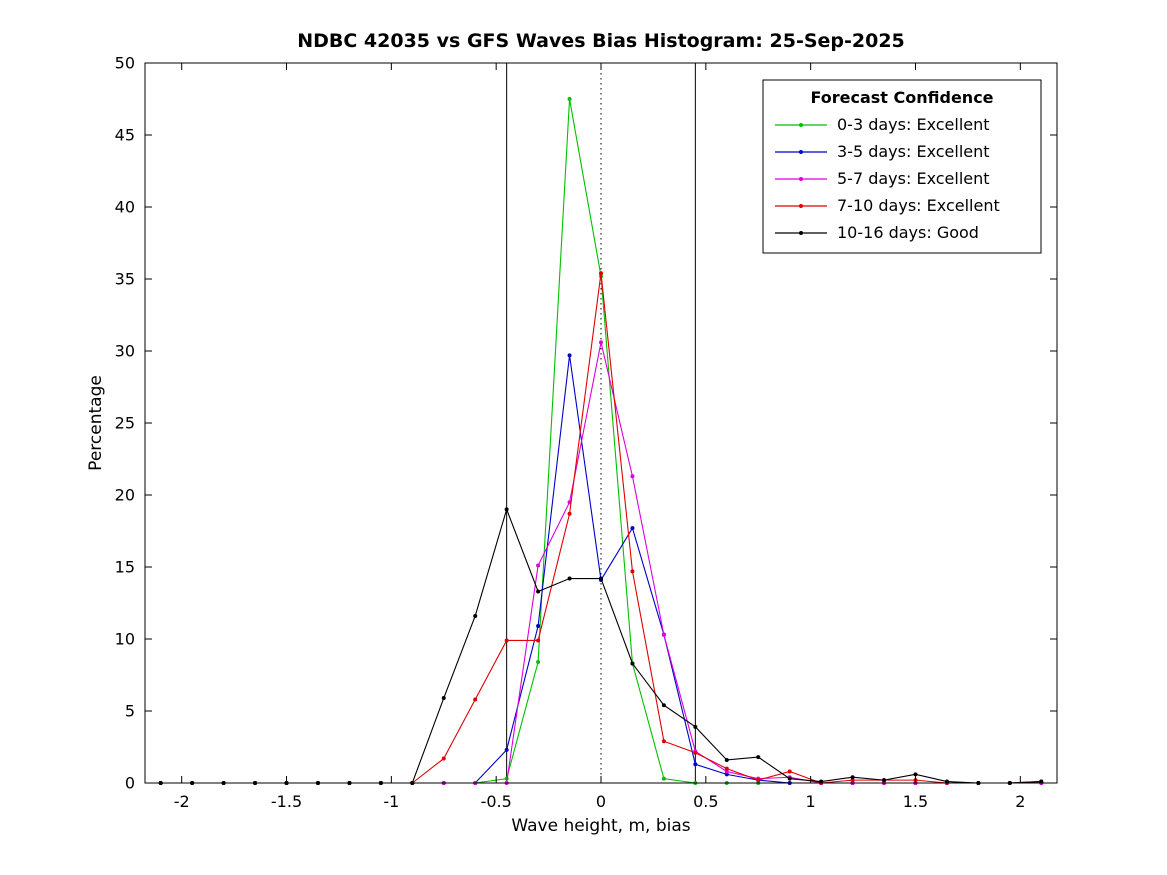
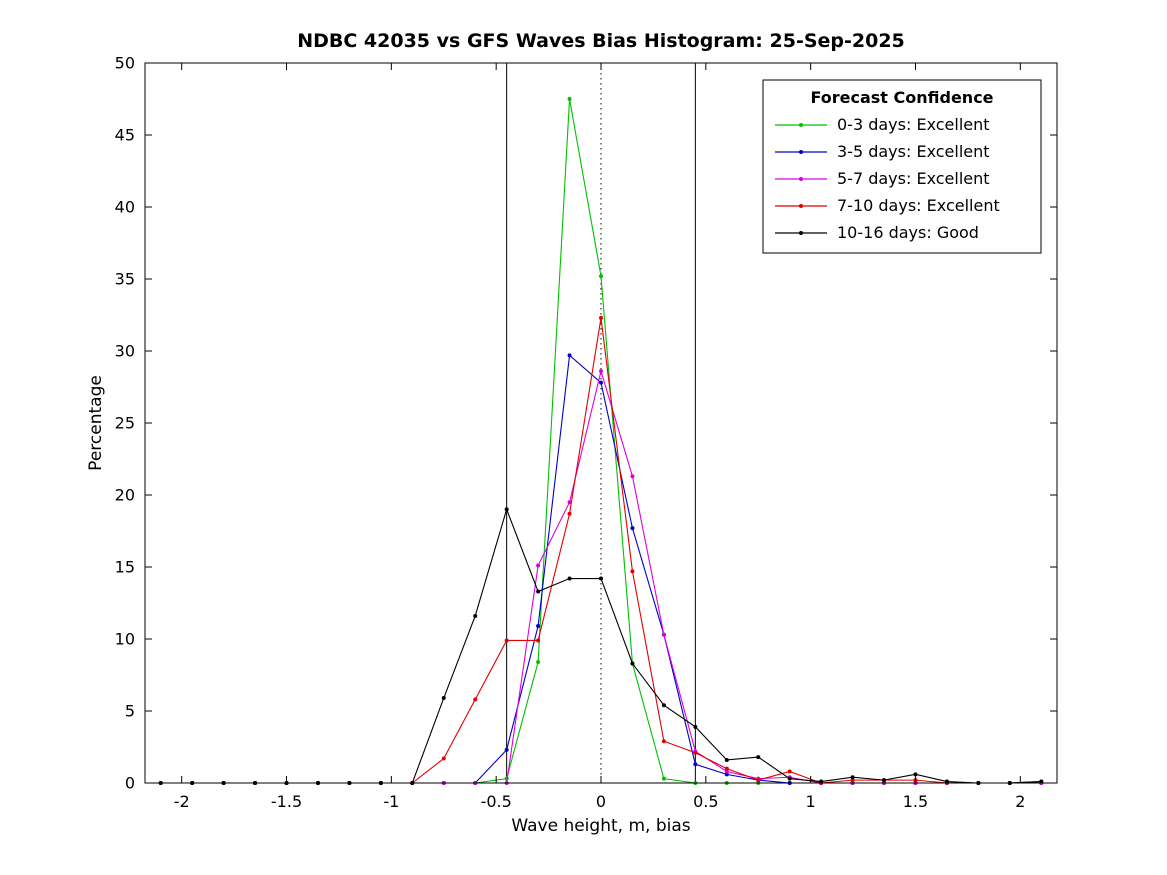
3-5 days: Excellent/0: 14.1 -> 27.8
5-7 days: Excellent/0: 30.6 -> 28.6
7-10 days: Excellent/0: 35.4 -> 32.3
